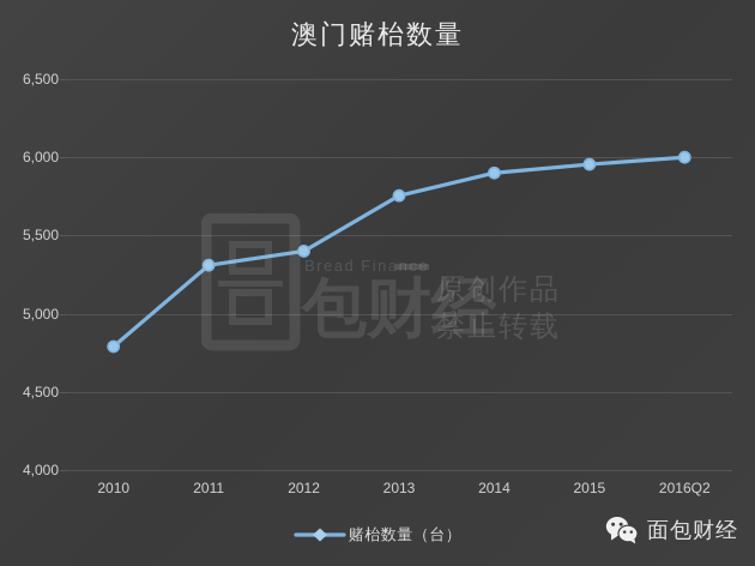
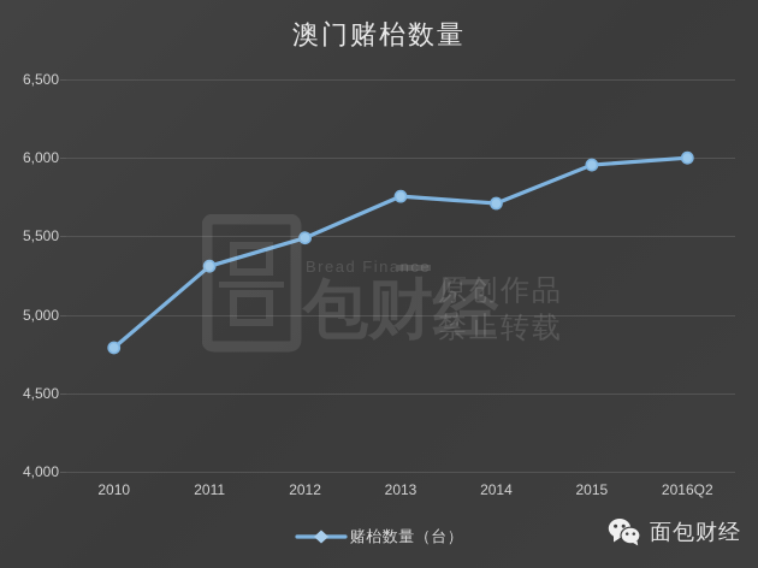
2012: 5400 -> 5490
2014: 5900 -> 5710
